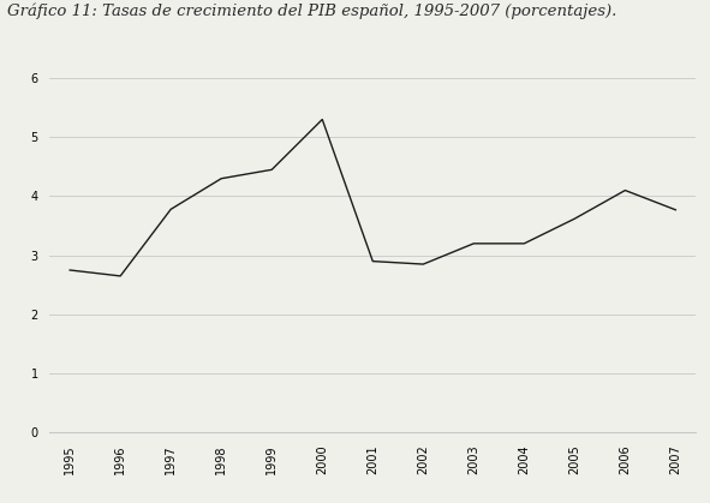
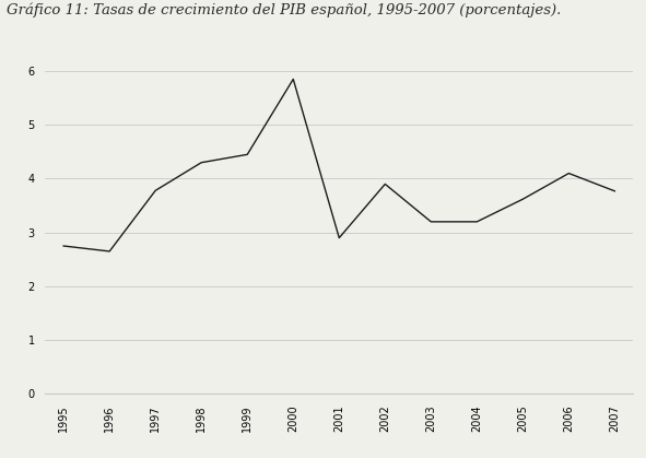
2000: 5.30 -> 5.85
2002: 2.85 -> 3.90
